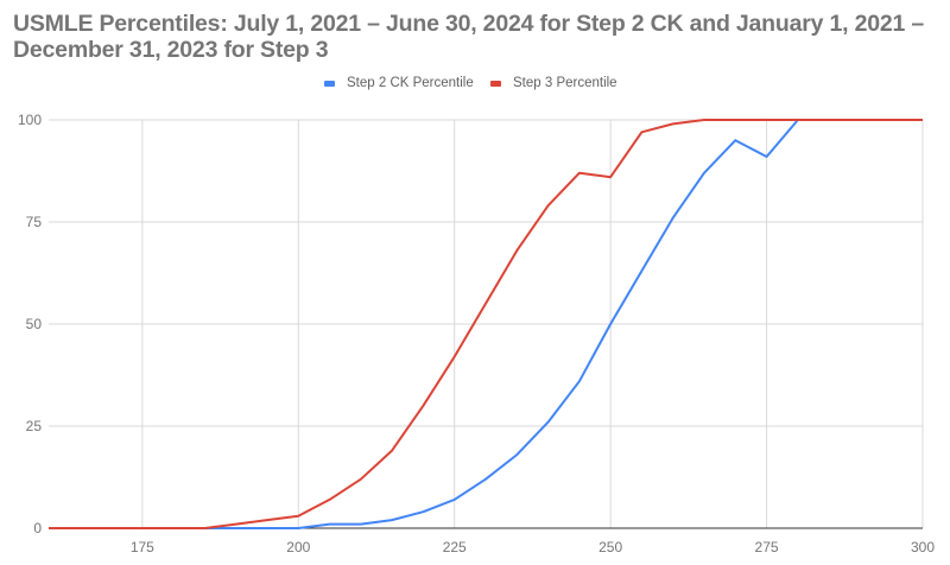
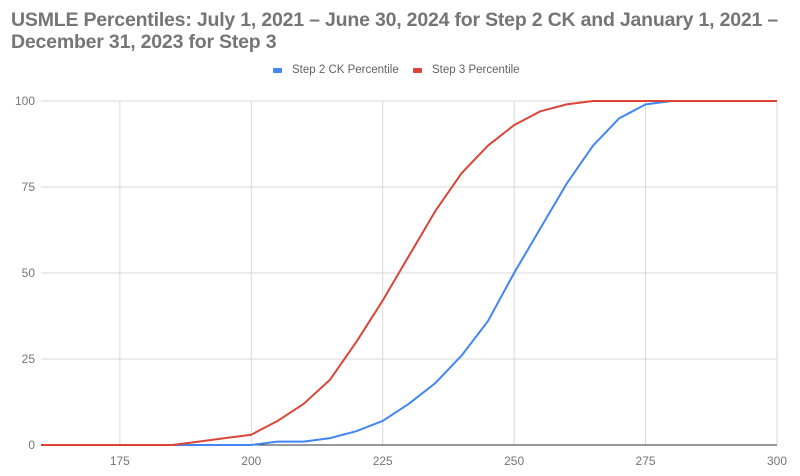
Step 3 Percentile/250: 86 -> 93
Step 2 CK Percentile/275: 91 -> 99
